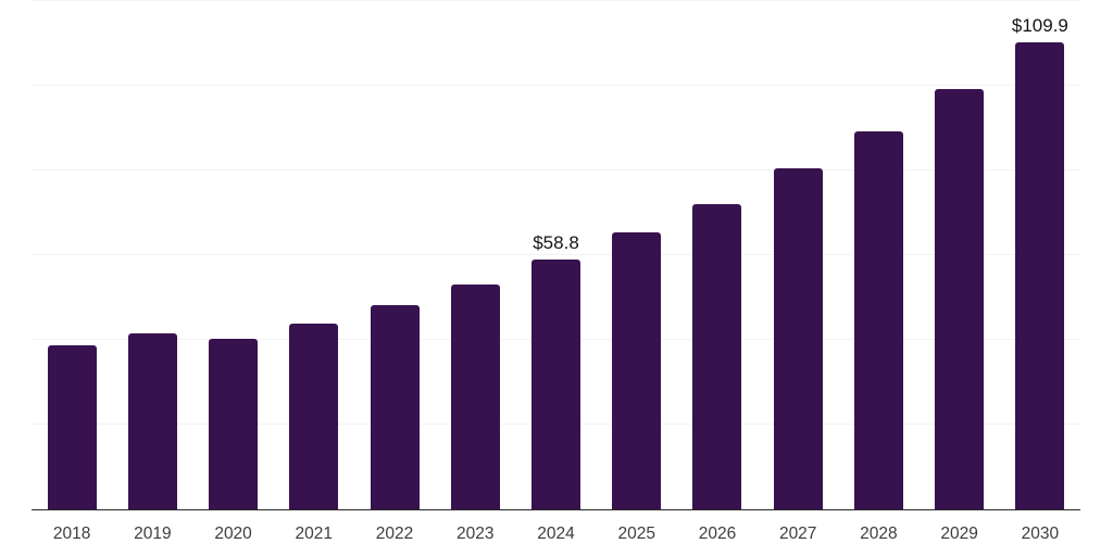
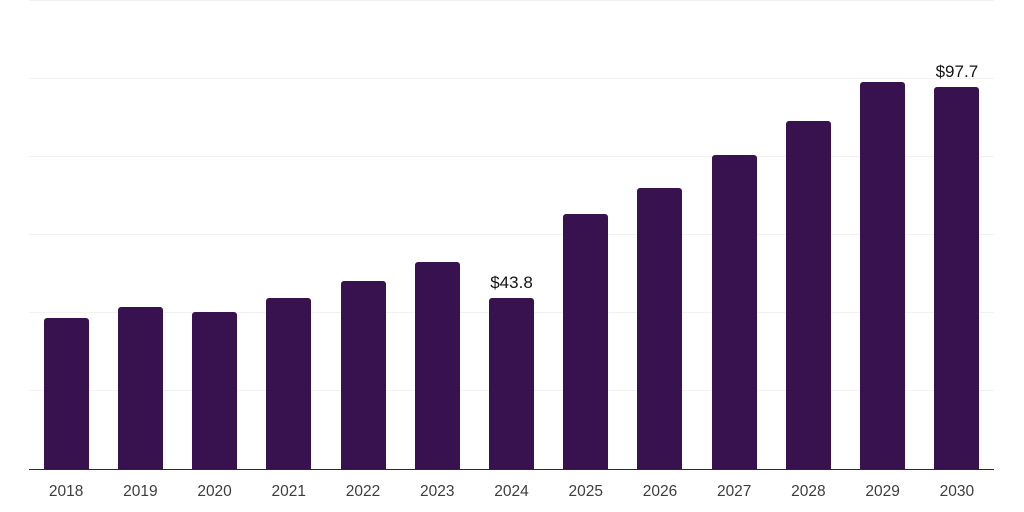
2024: $58.8 -> $43.8
2030: $109.9 -> $97.7
